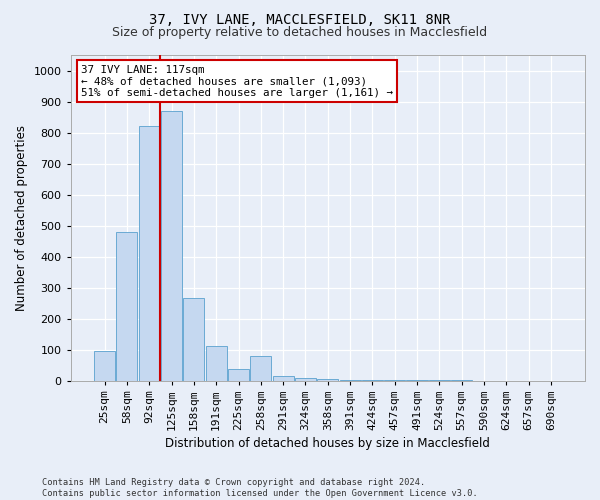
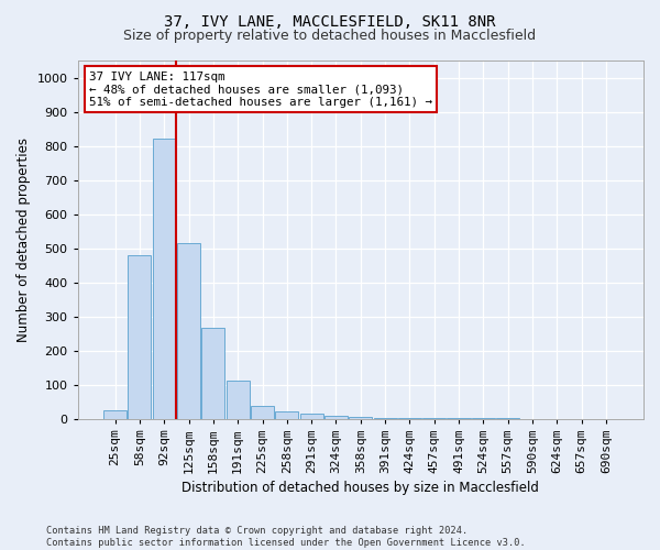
25sqm: 95 -> 25
125sqm: 870 -> 515
258sqm: 80 -> 20
